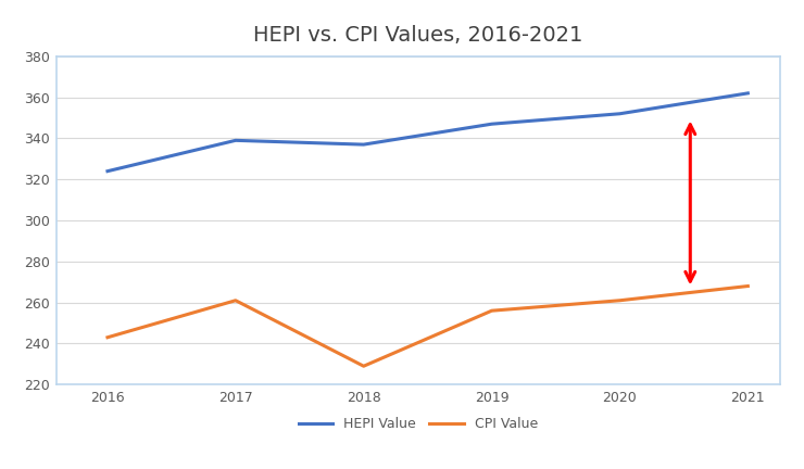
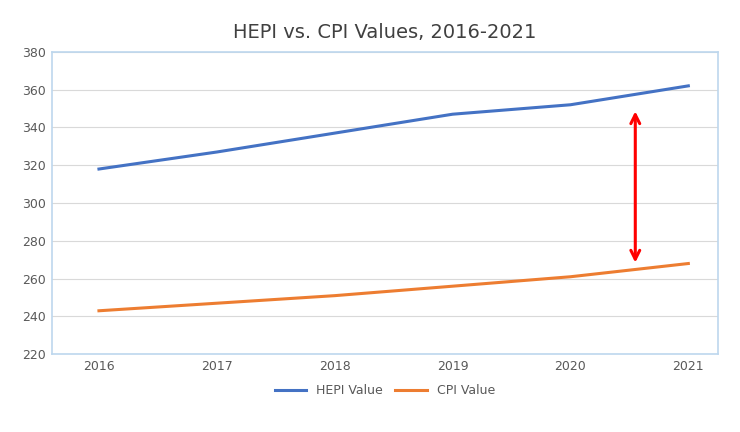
HEPI Value/2016: 324 -> 318
HEPI Value/2017: 339 -> 327
CPI Value/2017: 261 -> 247
CPI Value/2018: 229 -> 251
